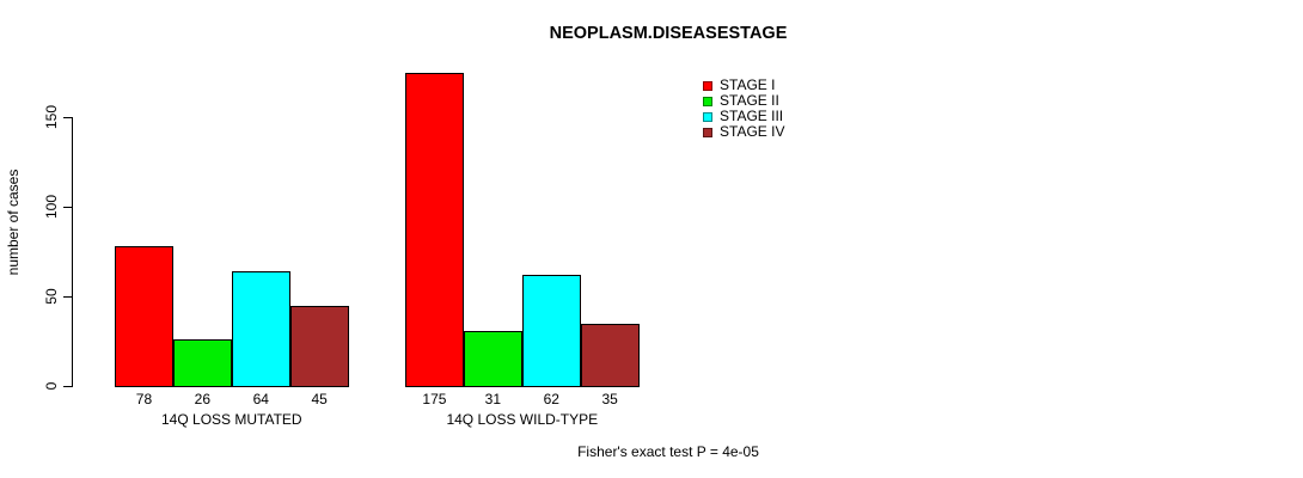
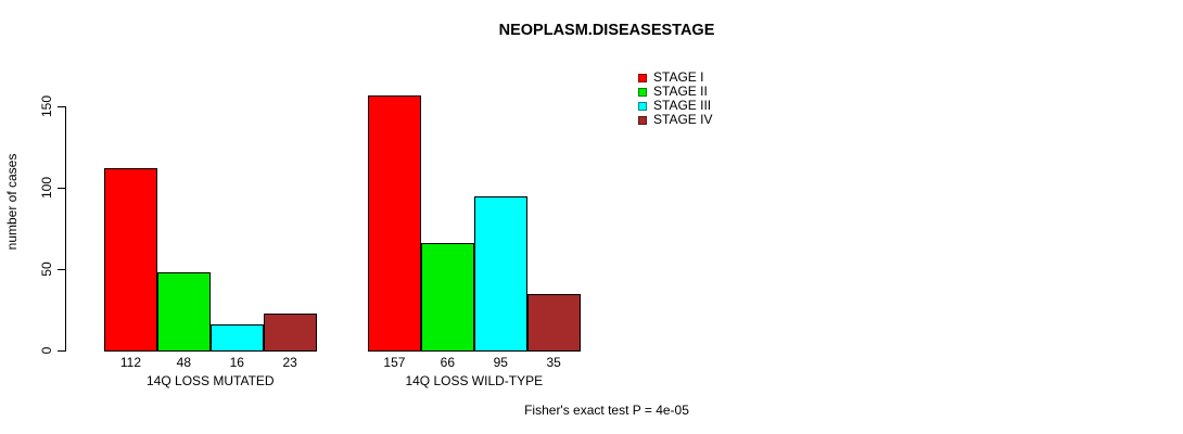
STAGE I/14Q LOSS MUTATED: 78 -> 112
STAGE II/14Q LOSS MUTATED: 26 -> 48
STAGE III/14Q LOSS MUTATED: 64 -> 16
STAGE IV/14Q LOSS MUTATED: 45 -> 23
STAGE I/14Q LOSS WILD-TYPE: 175 -> 157
STAGE II/14Q LOSS WILD-TYPE: 31 -> 66
STAGE III/14Q LOSS WILD-TYPE: 62 -> 95
